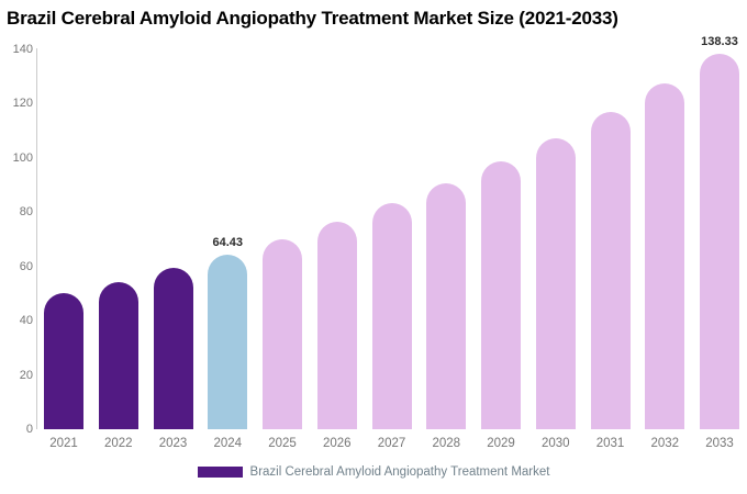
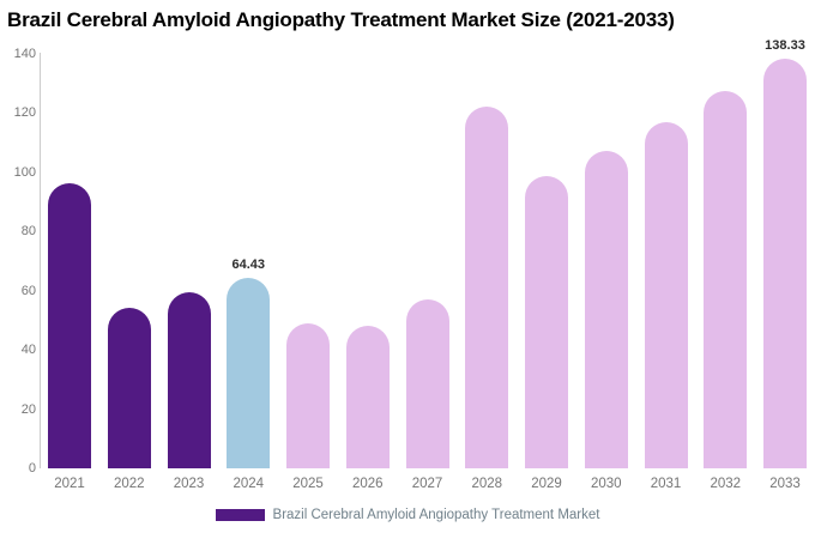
2021: 50 -> 96
2025: 70 -> 49
2026: 76 -> 48
2027: 83 -> 57
2028: 90 -> 122
